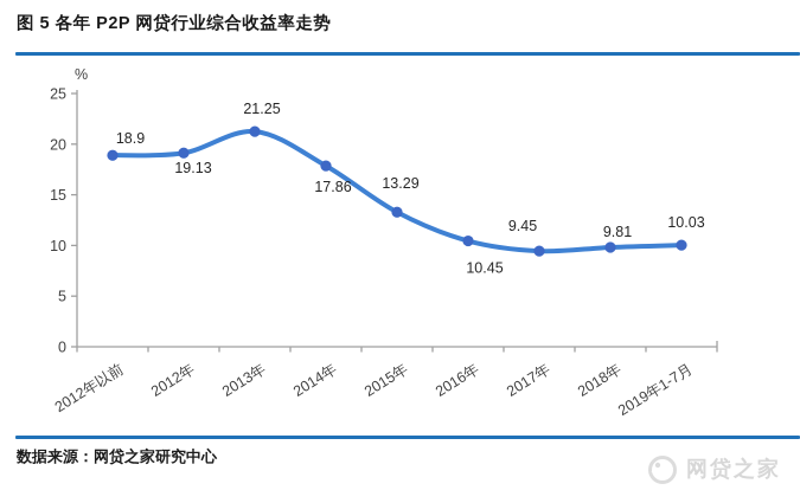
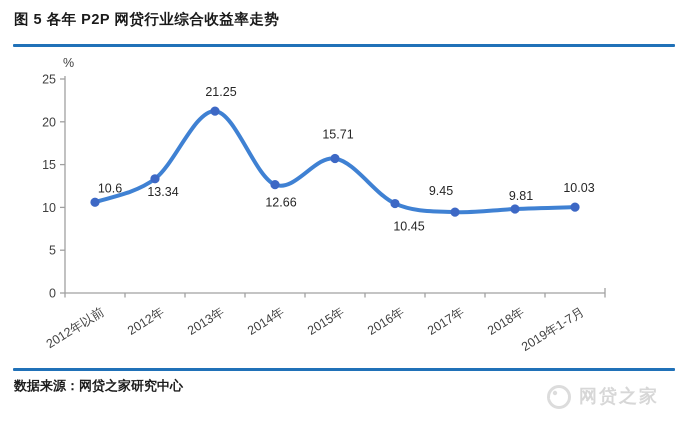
2012年以前: 18.9 -> 10.6
2012年: 19.13 -> 13.34
2014年: 17.86 -> 12.66
2015年: 13.29 -> 15.71
